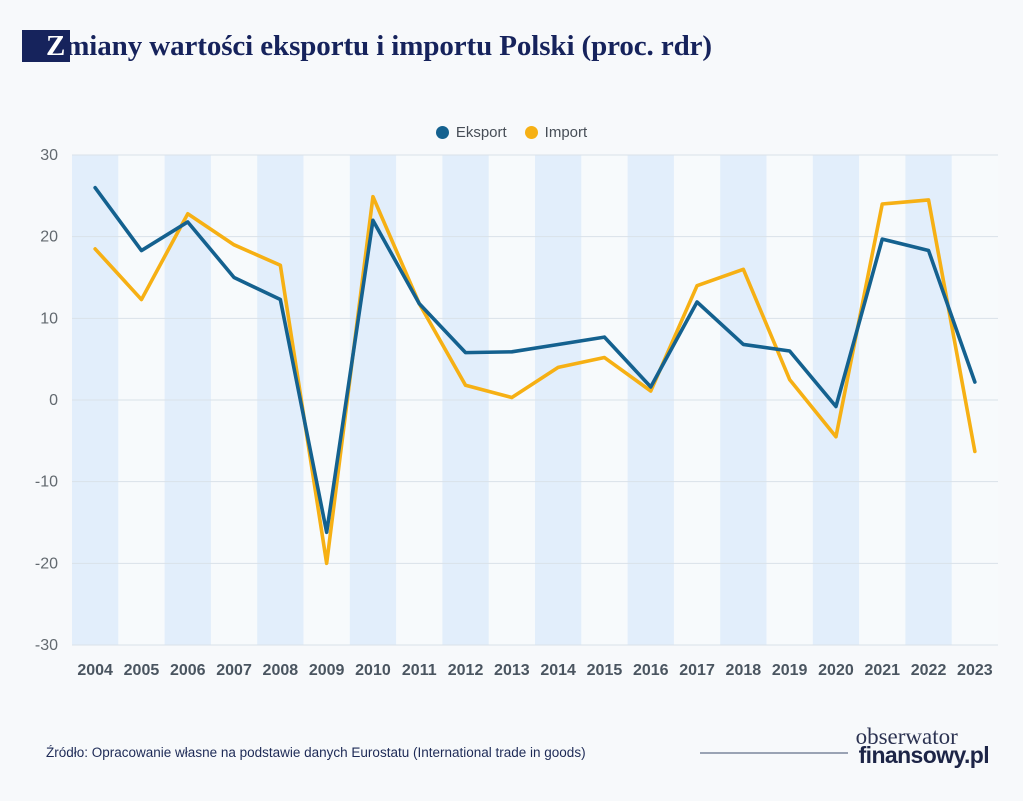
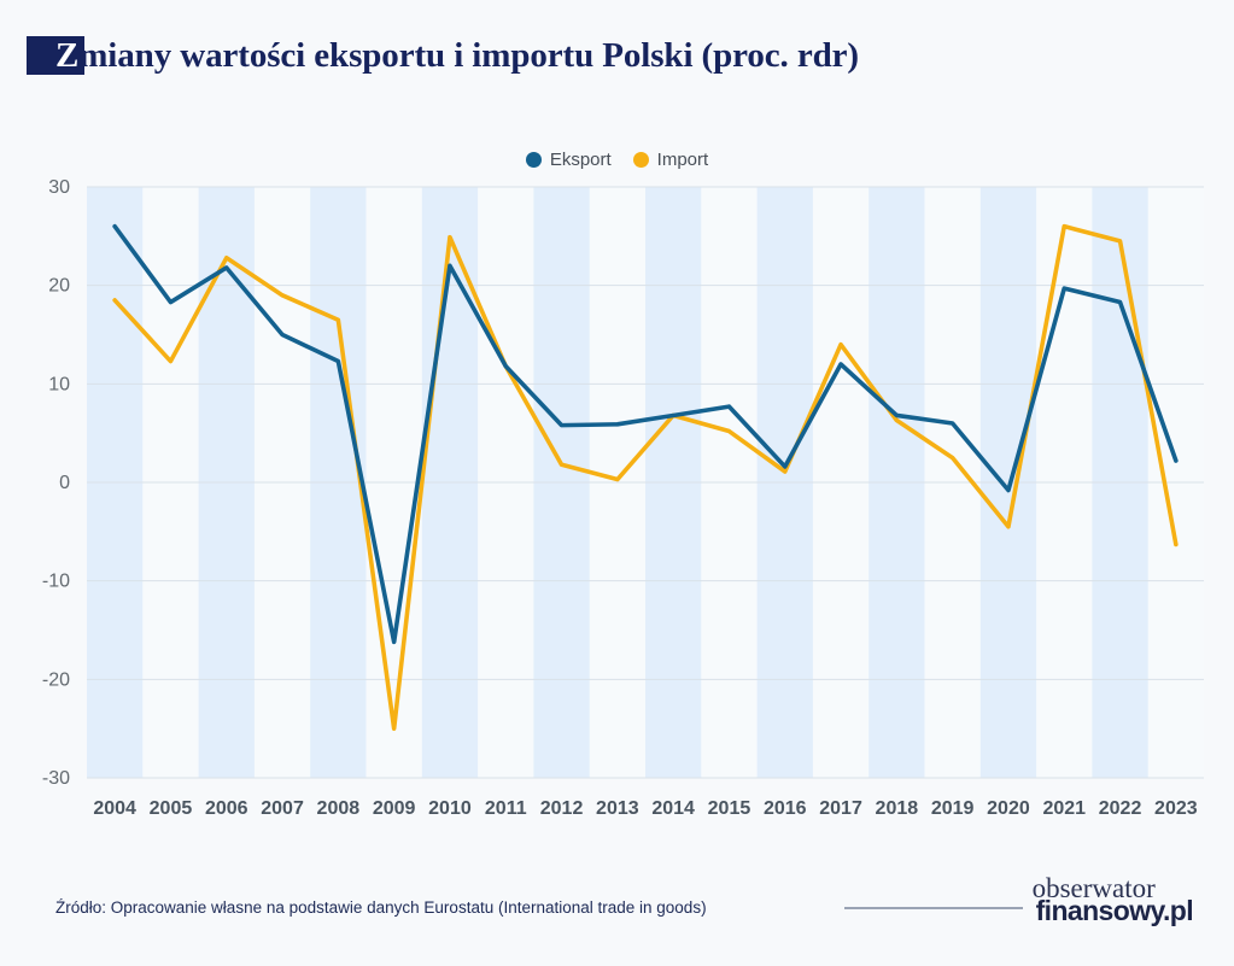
Import/2009: -20 -> -25
Import/2014: 4 -> 7
Import/2018: 16 -> 6
Import/2021: 24 -> 26
